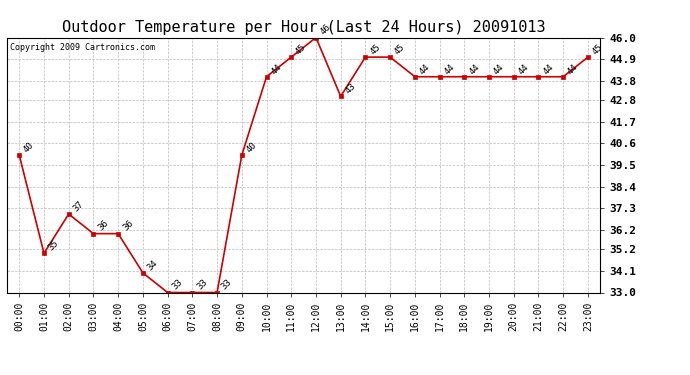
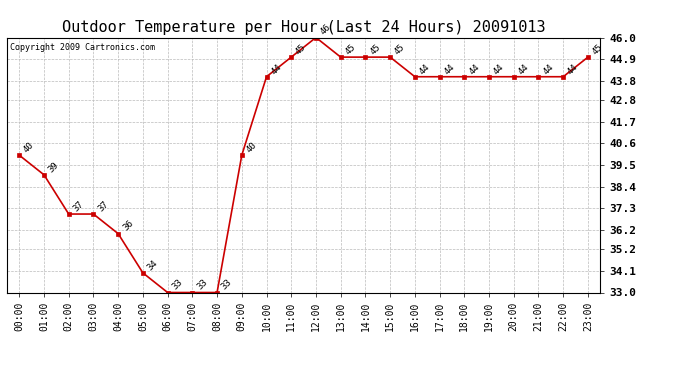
01:00: 35 -> 39
03:00: 36 -> 37
13:00: 43 -> 45
